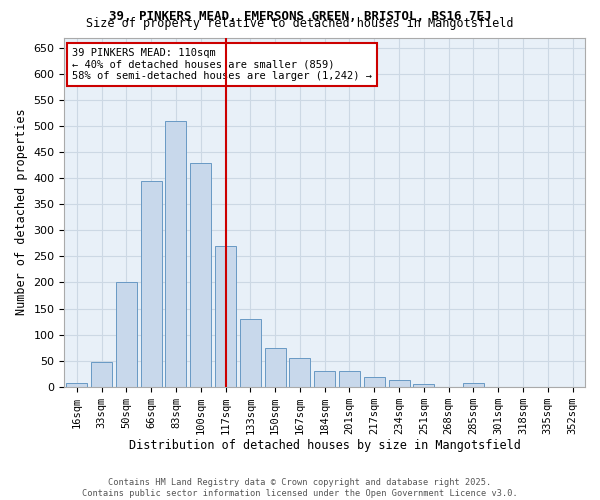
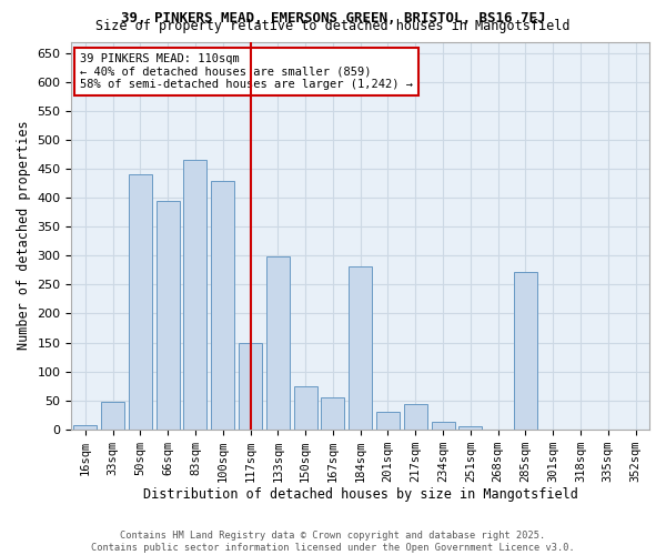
50sqm: 200 -> 440
83sqm: 510 -> 466
117sqm: 270 -> 150
133sqm: 130 -> 298
184sqm: 30 -> 282
217sqm: 18 -> 44
285sqm: 8 -> 272
